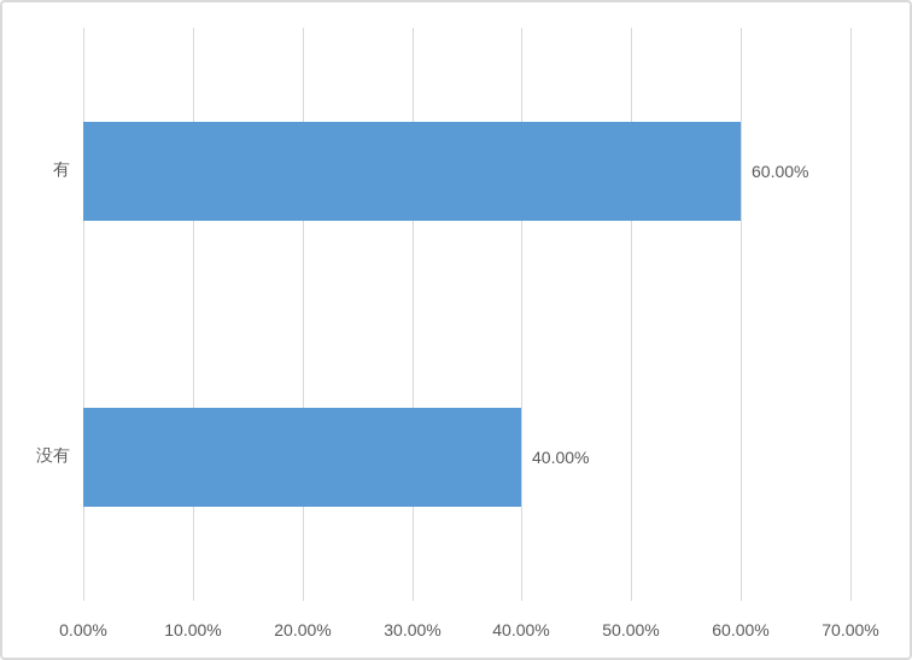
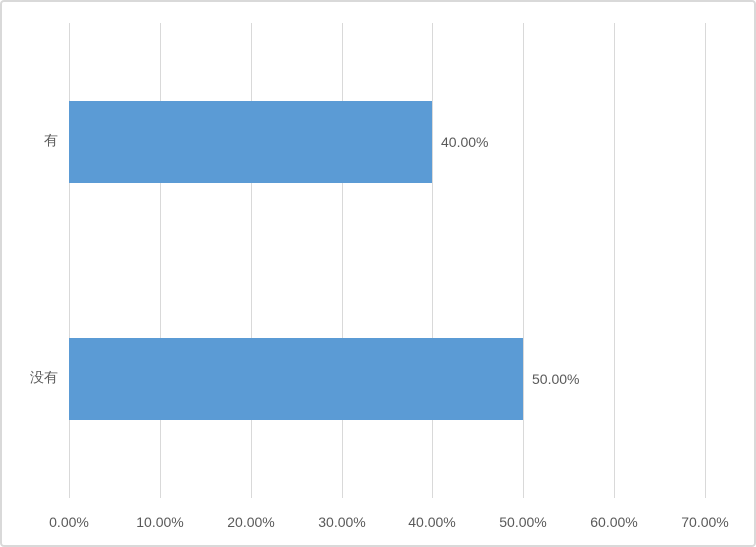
有: 60.00% -> 40.00%
没有: 40.00% -> 50.00%
